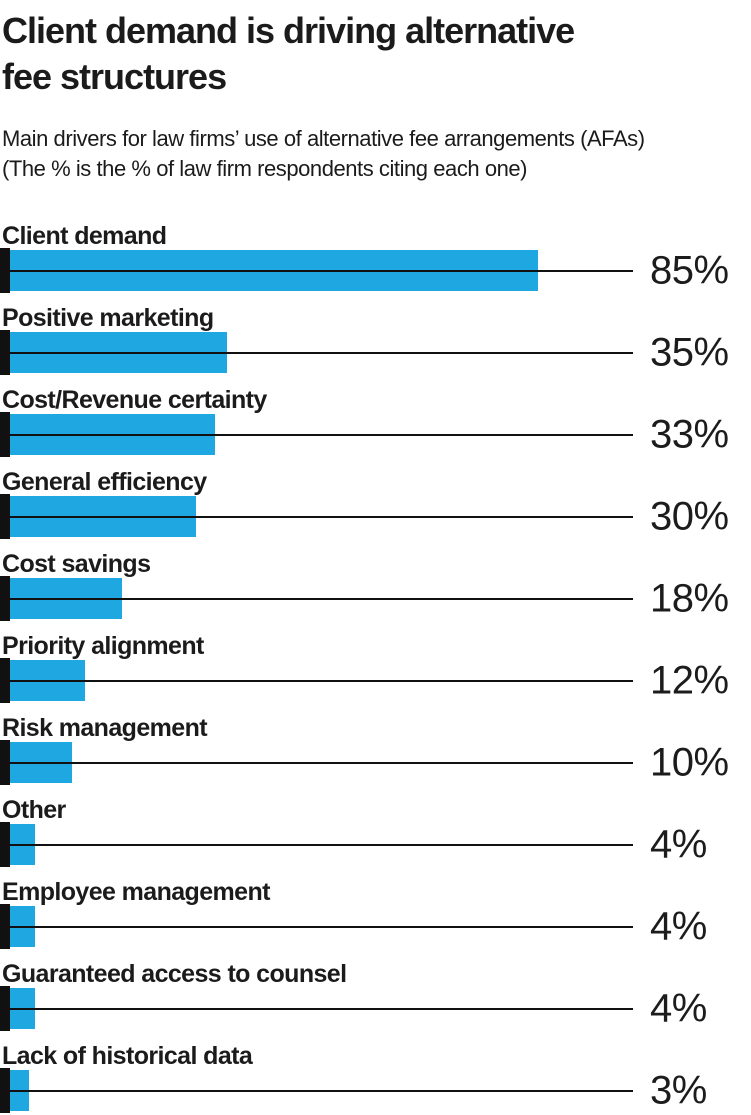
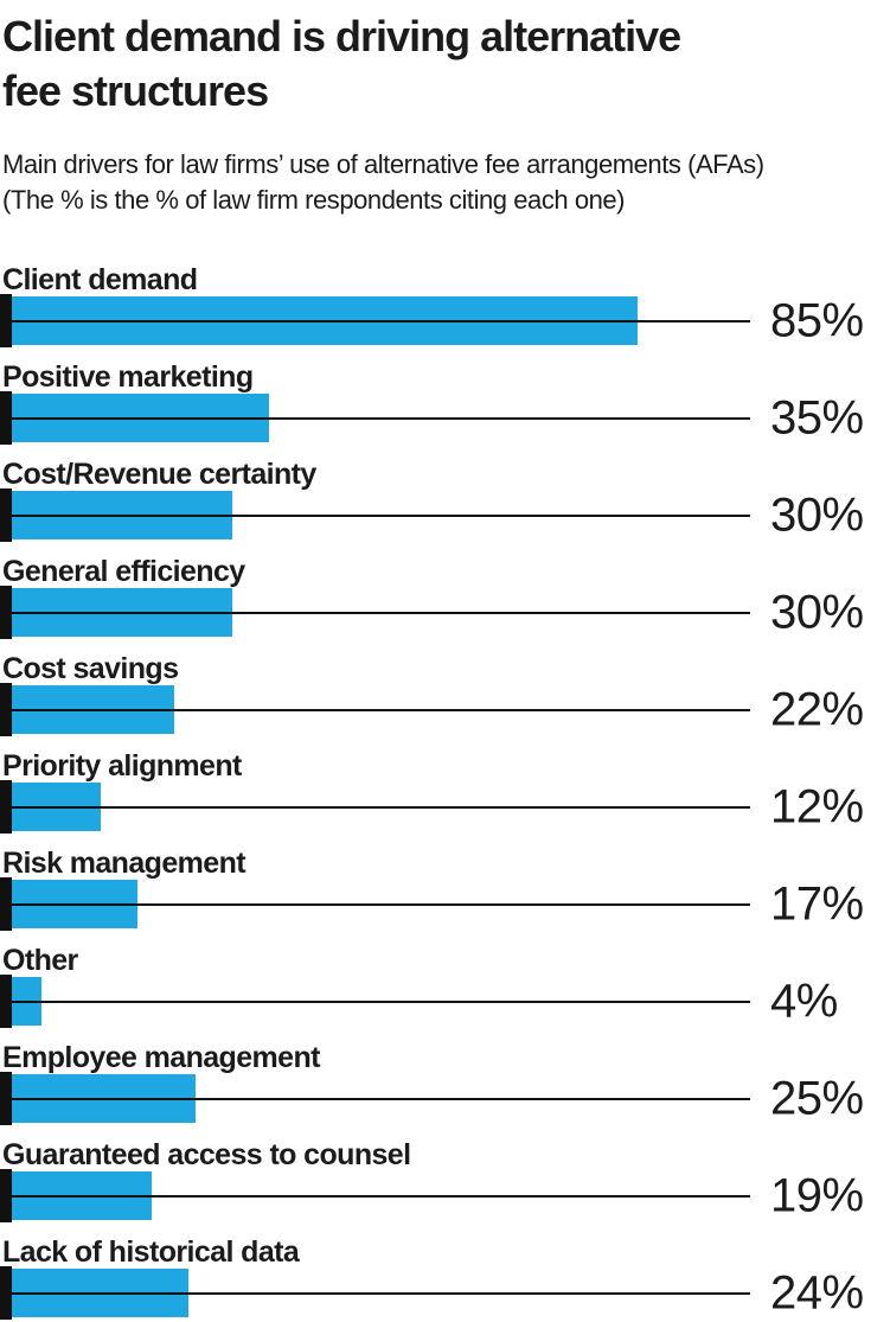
Cost/Revenue certainty: 33% -> 30%
Cost savings: 18% -> 22%
Risk management: 10% -> 17%
Employee management: 4% -> 25%
Guaranteed access to counsel: 4% -> 19%
Lack of historical data: 3% -> 24%
